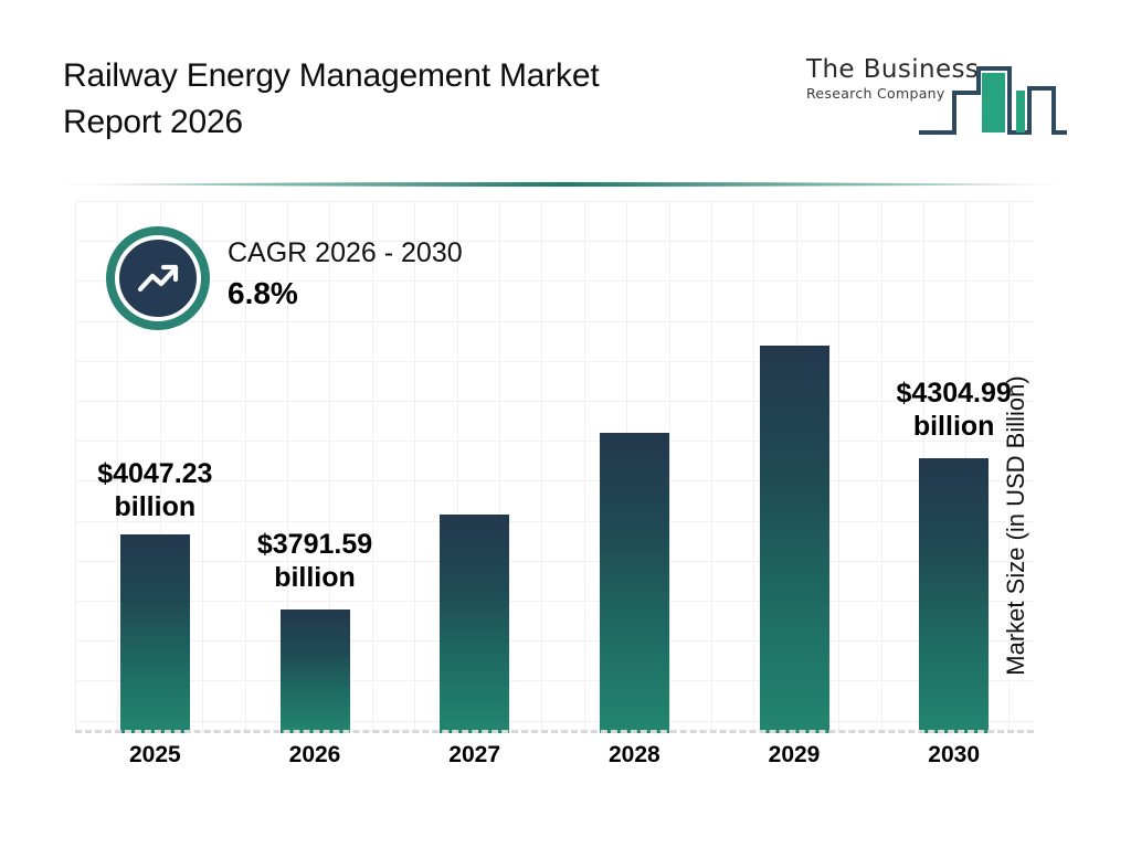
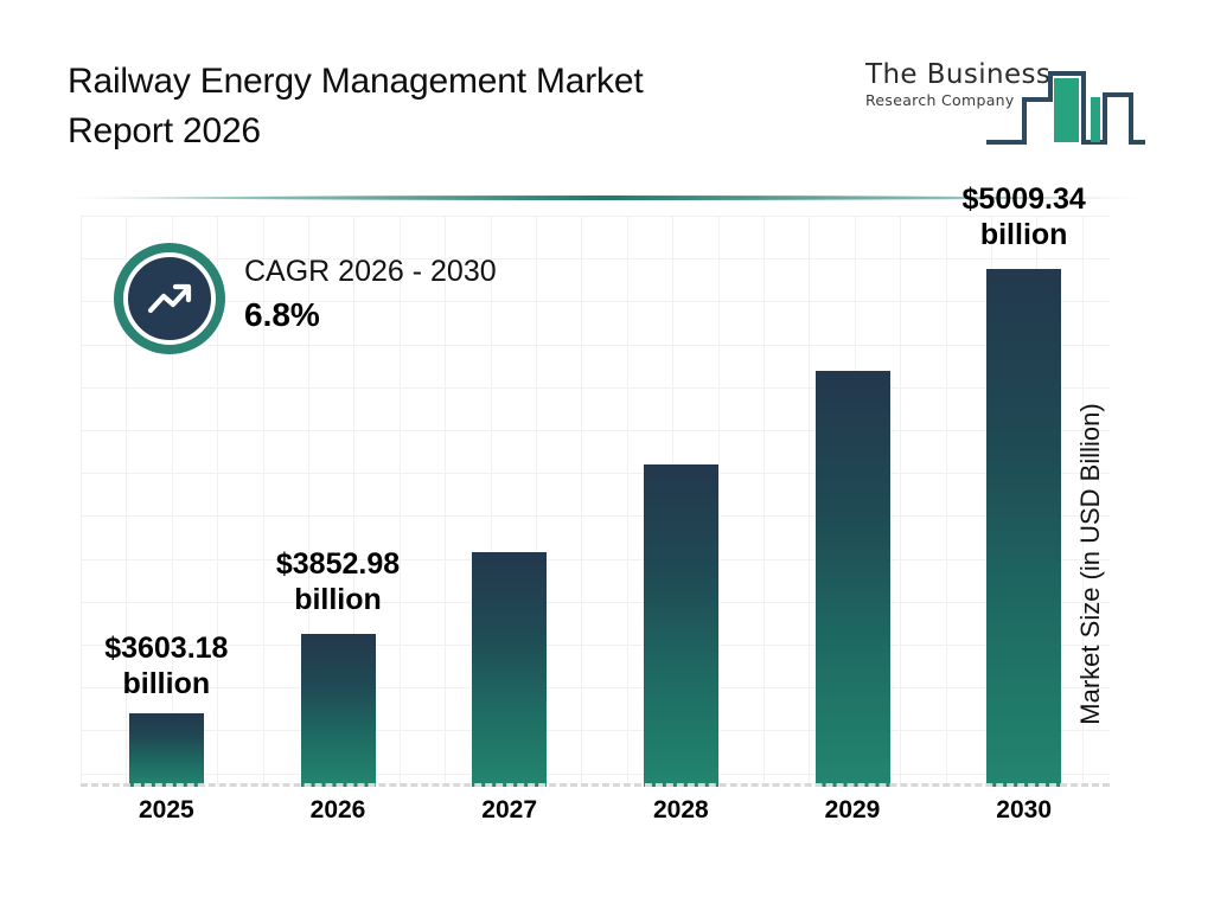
2025: $4047.23 -> $3603.18
2026: $3791.59 -> $3852.98
2030: $4304.99 -> $5009.34
